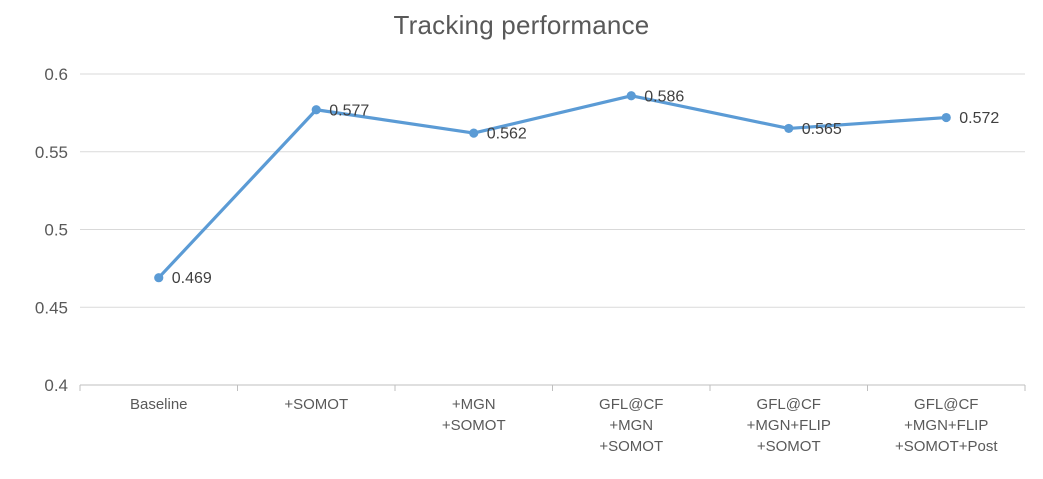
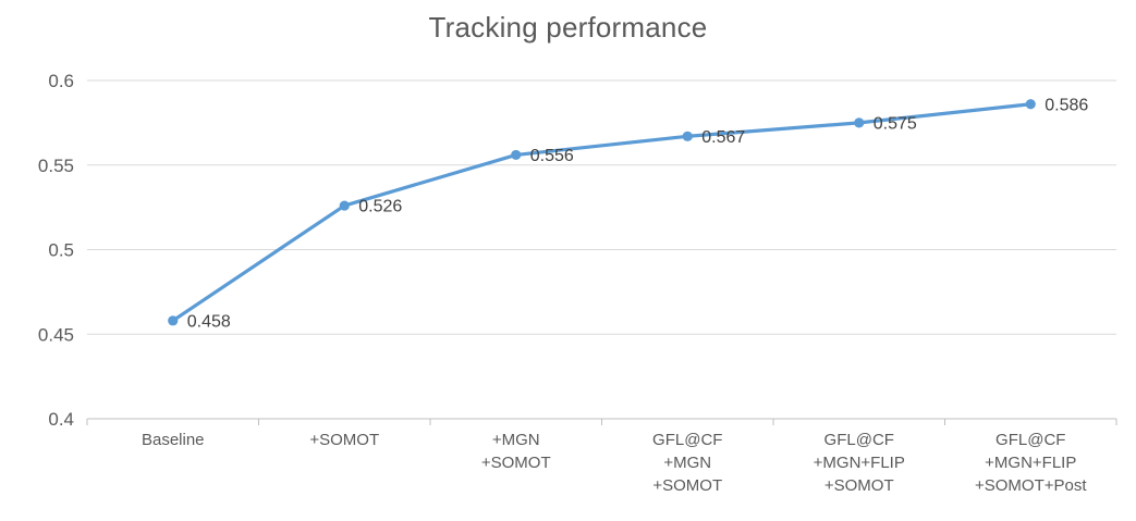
Baseline: 0.469 -> 0.458
+SOMOT: 0.577 -> 0.526
+MGN +SOMOT: 0.562 -> 0.556
GFL@CF +MGN +SOMOT: 0.586 -> 0.567
GFL@CF +MGN+FLIP +SOMOT: 0.565 -> 0.575
GFL@CF +MGN+FLIP +SOMOT+Post: 0.572 -> 0.586
